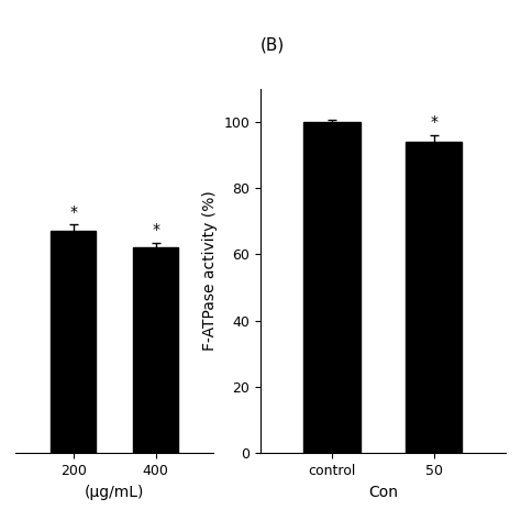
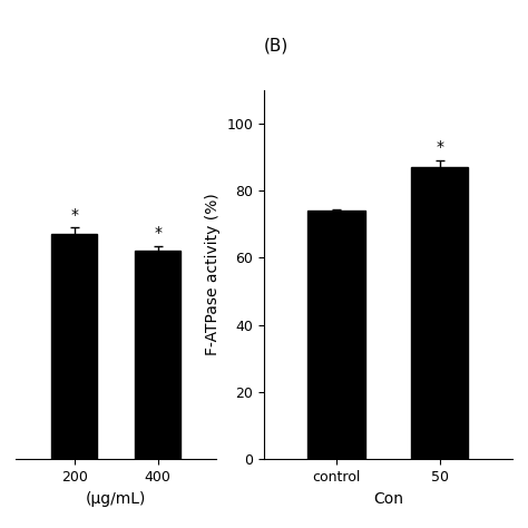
control: 100 -> 74
50: 94 -> 87
